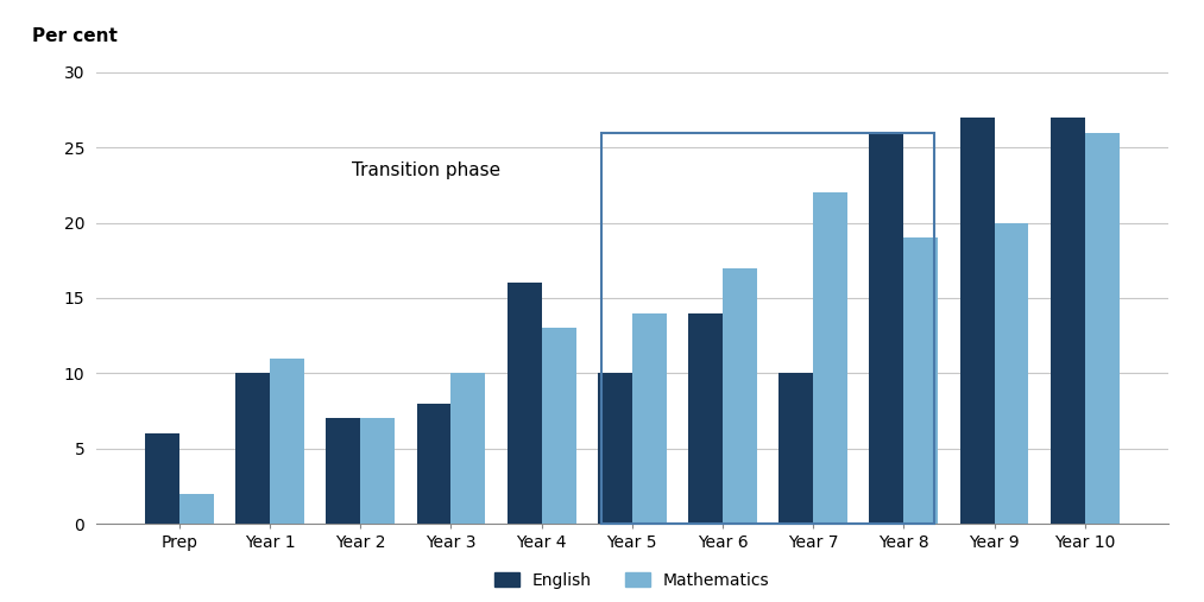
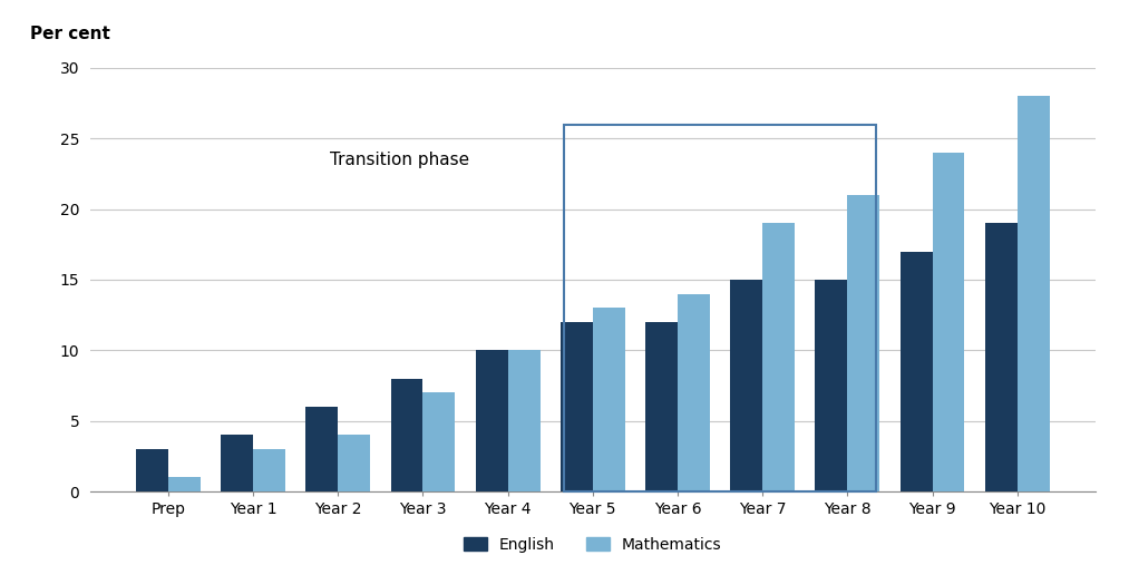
English/Prep: 6 -> 3
Mathematics/Prep: 2 -> 1
English/Year 1: 10 -> 4
Mathematics/Year 1: 11 -> 3
English/Year 2: 7 -> 6
Mathematics/Year 2: 7 -> 4
Mathematics/Year 3: 10 -> 7
English/Year 4: 16 -> 10
Mathematics/Year 4: 13 -> 10
English/Year 5: 10 -> 12
Mathematics/Year 5: 14 -> 13
English/Year 6: 14 -> 12
Mathematics/Year 6: 17 -> 14
English/Year 7: 10 -> 15
Mathematics/Year 7: 22 -> 19
English/Year 8: 26 -> 15
Mathematics/Year 8: 19 -> 21
English/Year 9: 27 -> 17
Mathematics/Year 9: 20 -> 24
English/Year 10: 27 -> 19
Mathematics/Year 10: 26 -> 28
